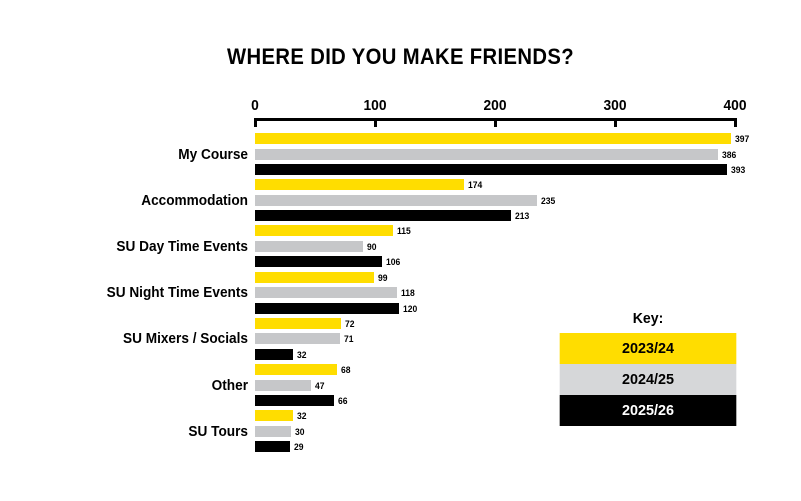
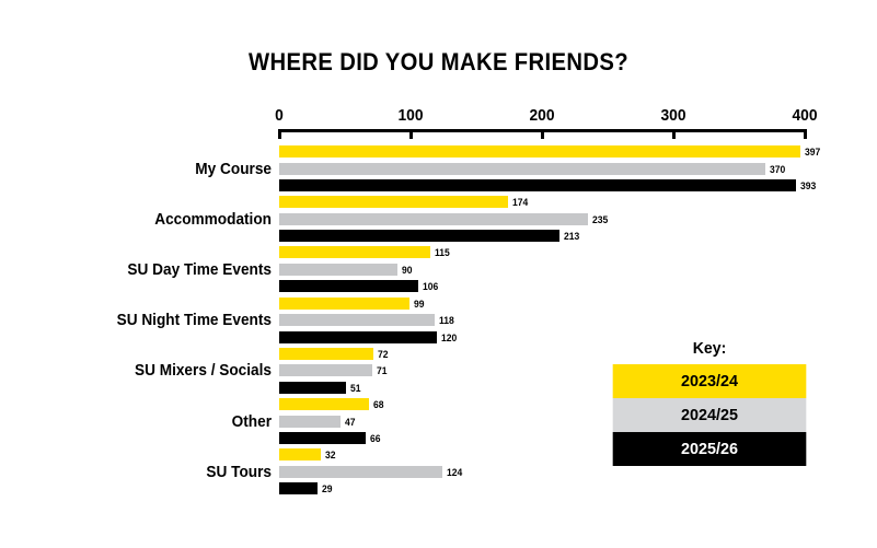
2024/25/My Course: 386 -> 370
2025/26/SU Mixers / Socials: 32 -> 51
2024/25/SU Tours: 30 -> 124
